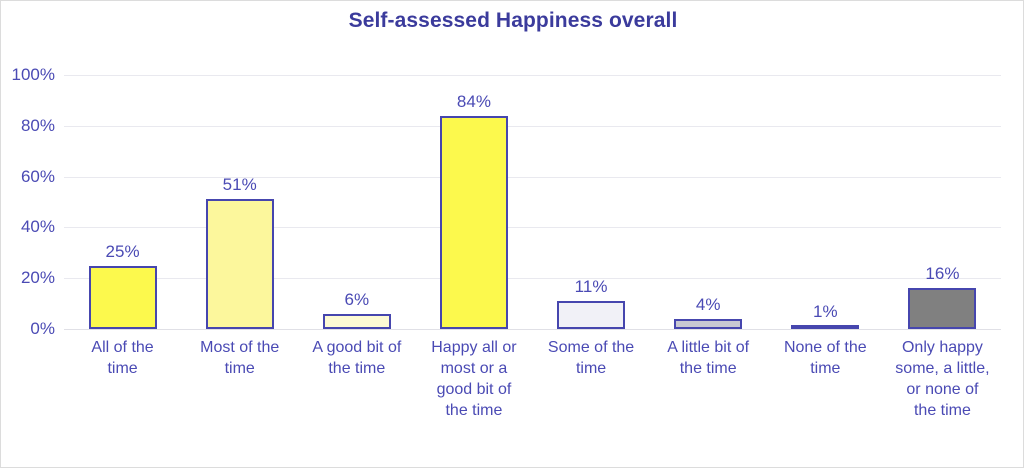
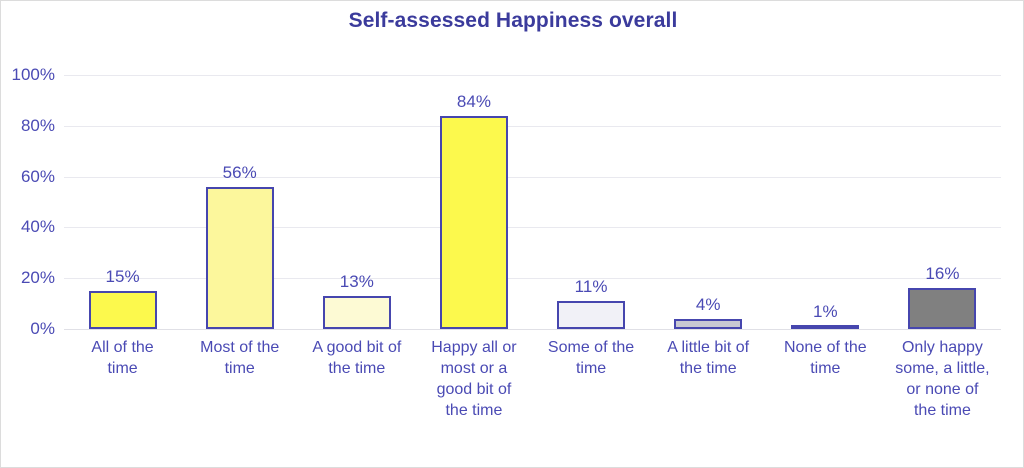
All of the time: 25% -> 15%
Most of the time: 51% -> 56%
A good bit of the time: 6% -> 13%
